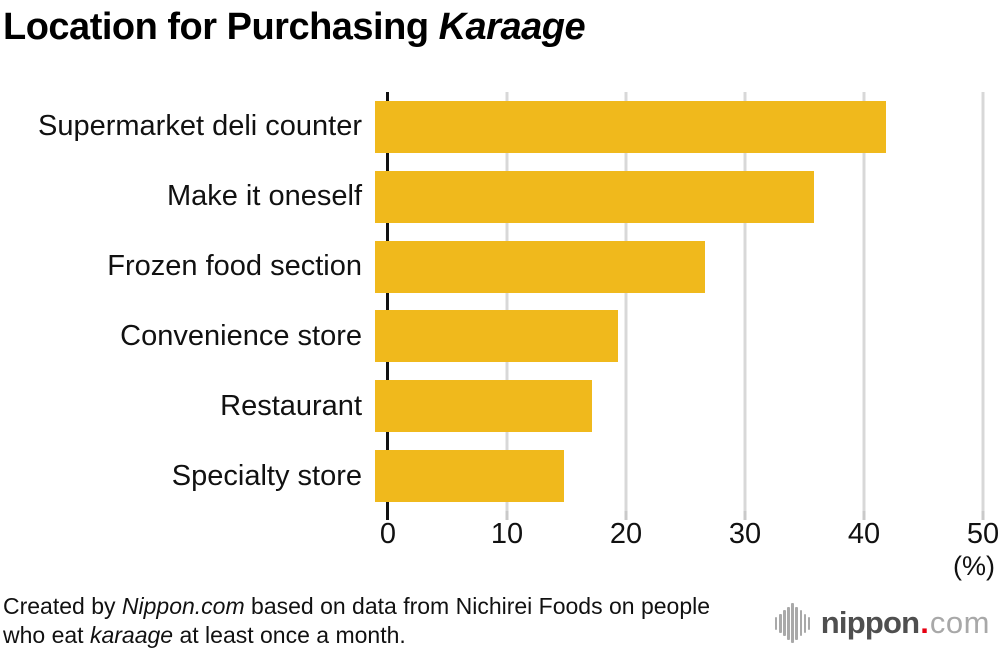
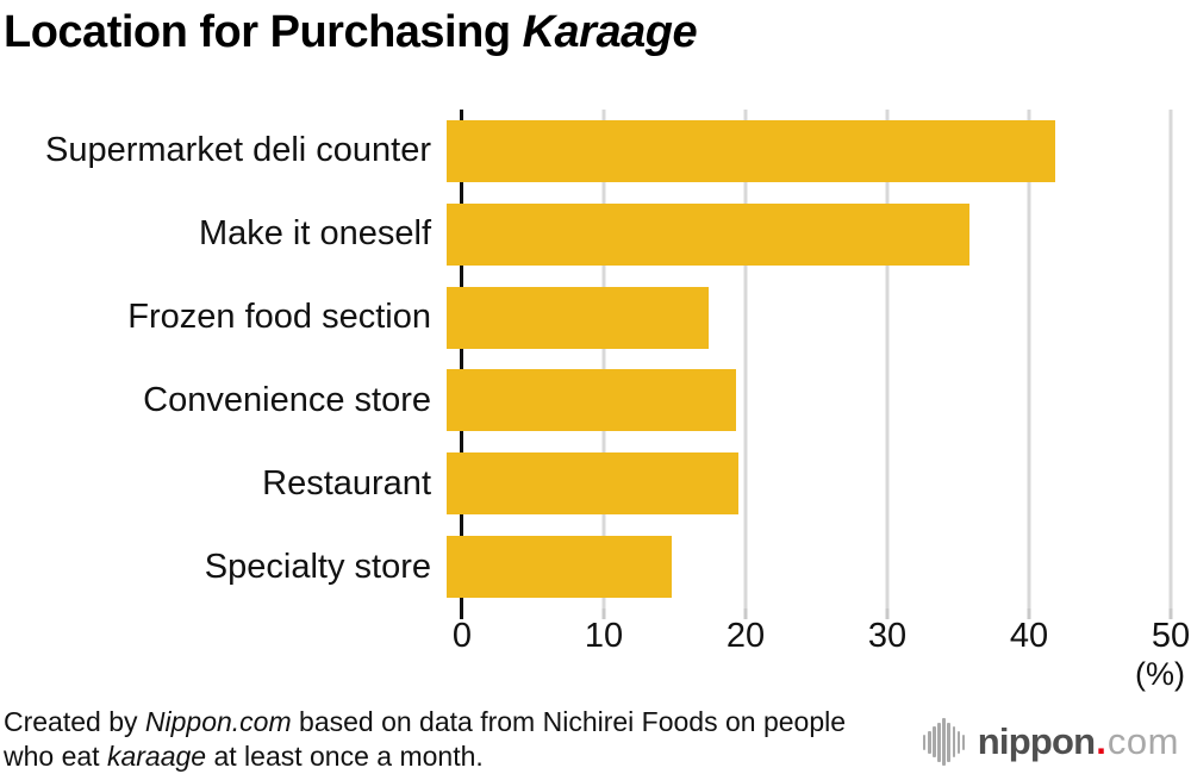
Frozen food section: 27.7 -> 18.5
Restaurant: 18.2 -> 20.6
